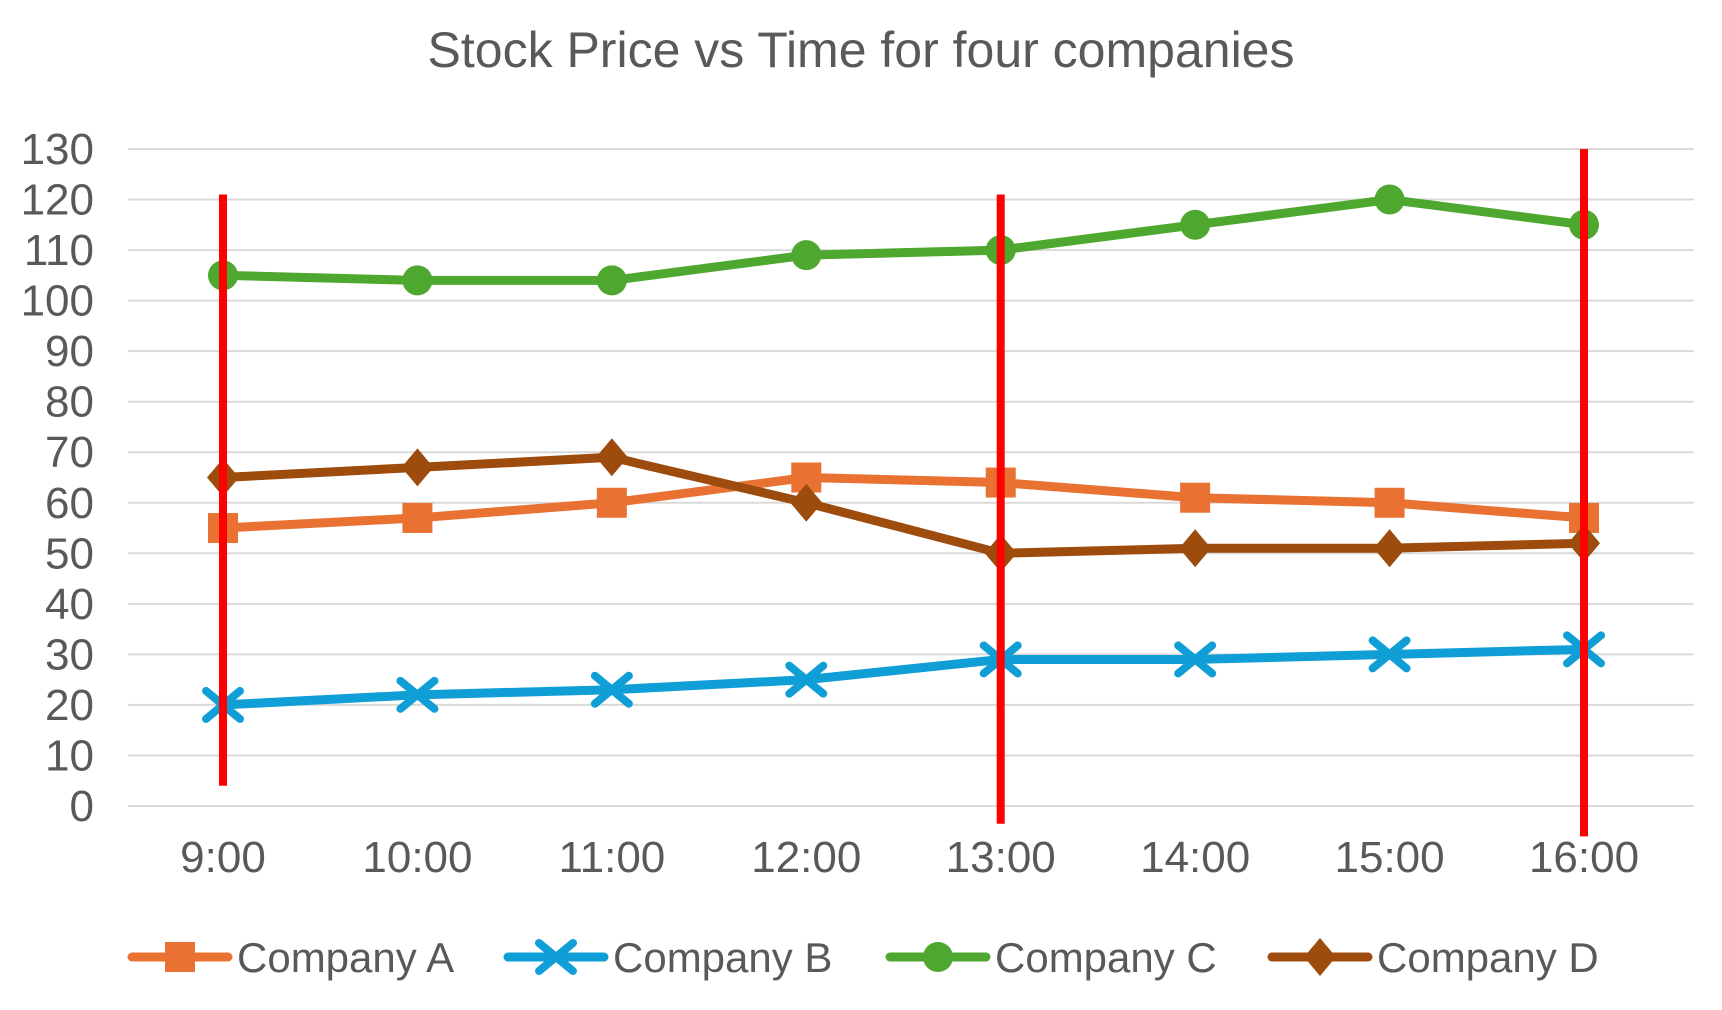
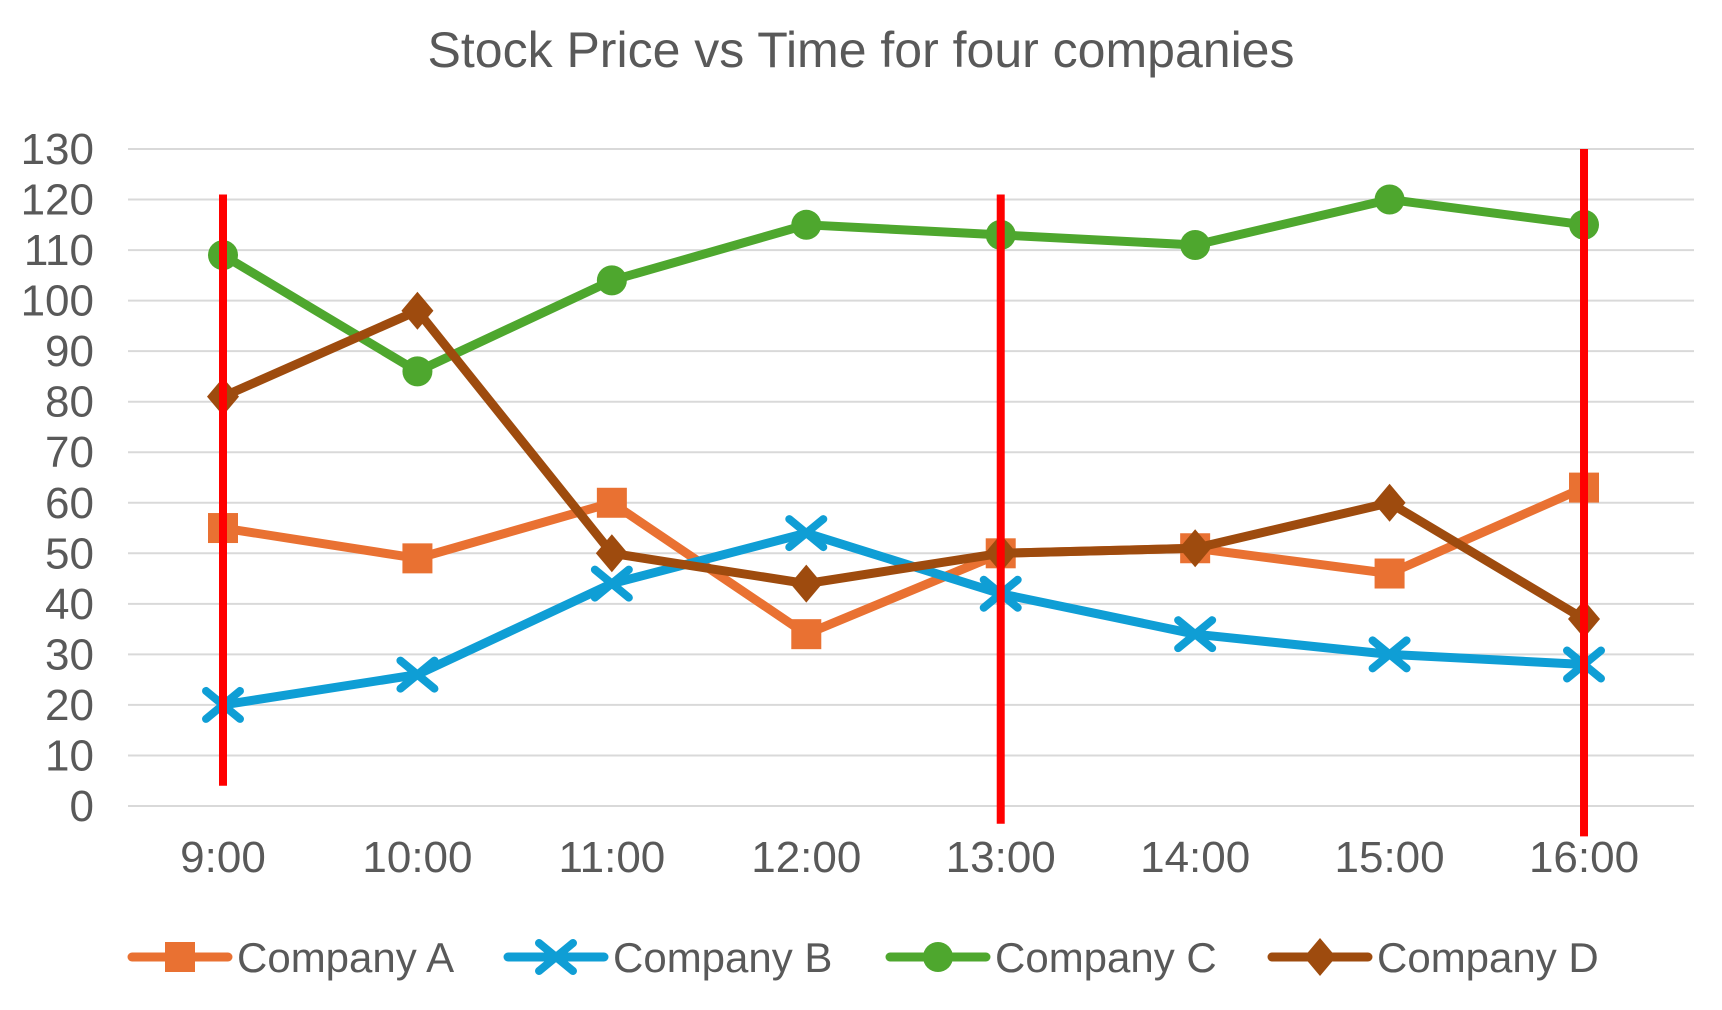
Company C/9:00: 105 -> 109
Company D/9:00: 65 -> 81
Company A/10:00: 57 -> 49
Company B/10:00: 22 -> 26
Company C/10:00: 104 -> 86
Company D/10:00: 67 -> 98
Company B/11:00: 23 -> 44
Company D/11:00: 69 -> 50
Company A/12:00: 65 -> 34
Company B/12:00: 25 -> 54
Company C/12:00: 109 -> 115
Company D/12:00: 60 -> 44
Company A/13:00: 64 -> 50
Company B/13:00: 29 -> 42
Company C/13:00: 110 -> 113
Company A/14:00: 61 -> 51
Company B/14:00: 29 -> 34
Company C/14:00: 115 -> 111
Company A/15:00: 60 -> 46
Company D/15:00: 51 -> 60
Company A/16:00: 57 -> 63
Company B/16:00: 31 -> 28
Company D/16:00: 52 -> 37
